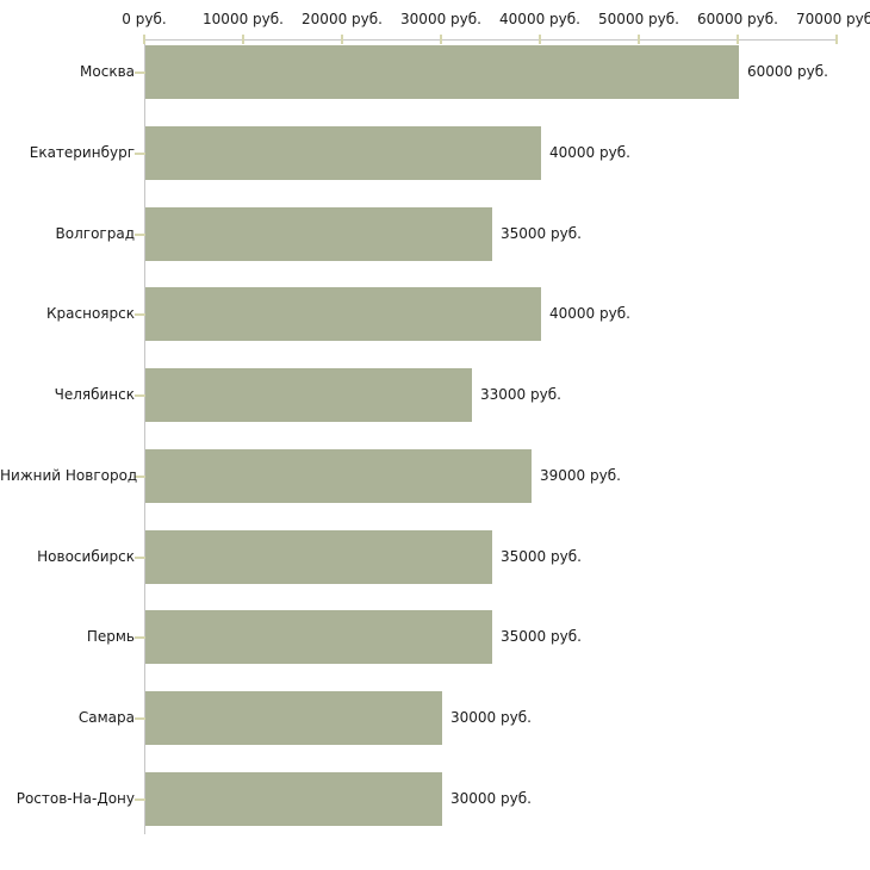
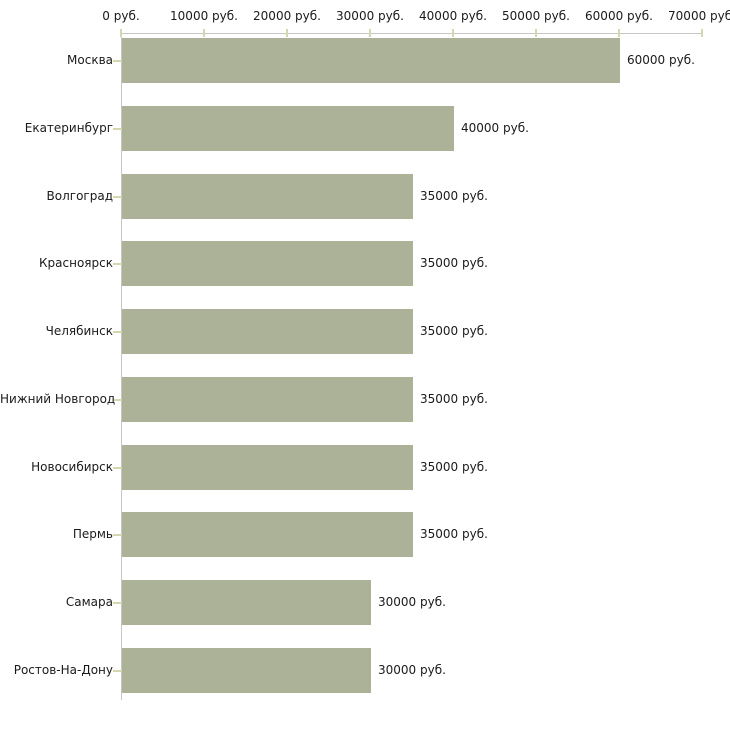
Красноярск: 40000 -> 35000
Челябинск: 33000 -> 35000
Нижний Новгород: 39000 -> 35000
